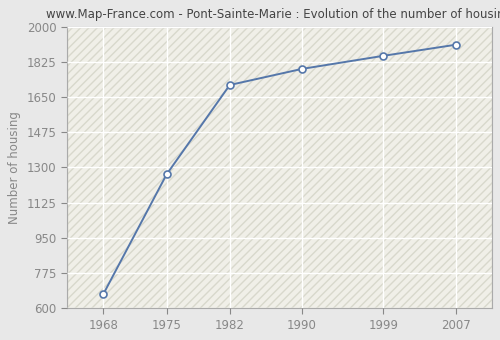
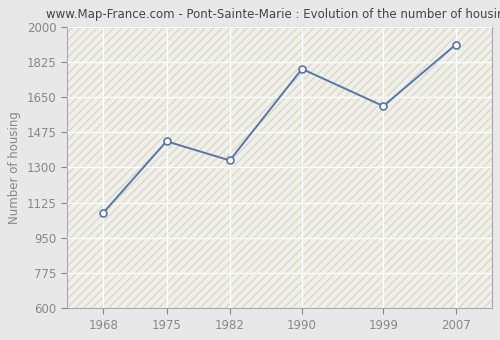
1968: 670 -> 1075
1975: 1265 -> 1430
1982: 1710 -> 1335
1999: 1855 -> 1605
